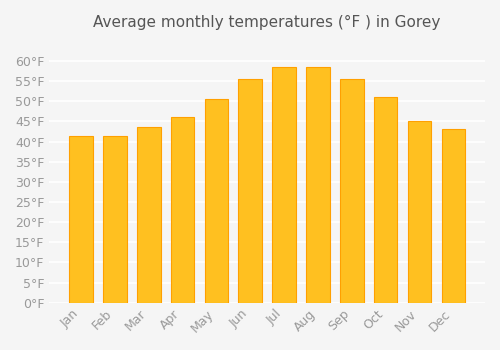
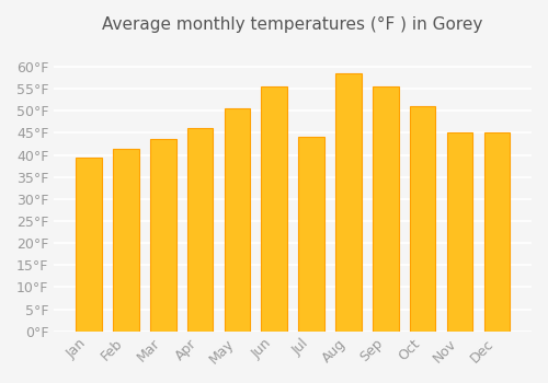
Jan: 41.5°F -> 39.5°F
Jul: 58.5°F -> 44.0°F
Dec: 43.0°F -> 45.0°F
